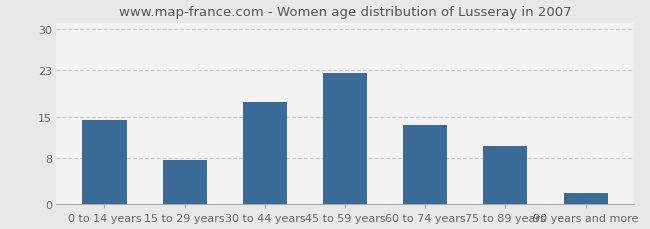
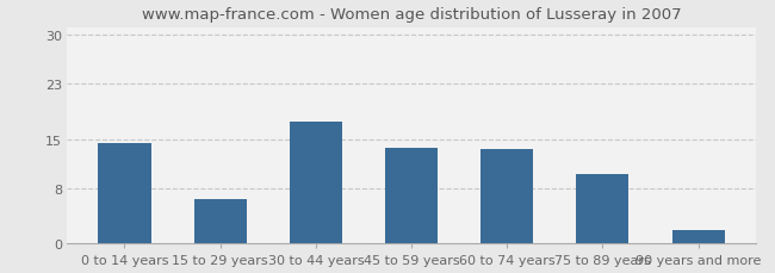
15 to 29 years: 7.5 -> 6.4
45 to 59 years: 22.5 -> 13.8
